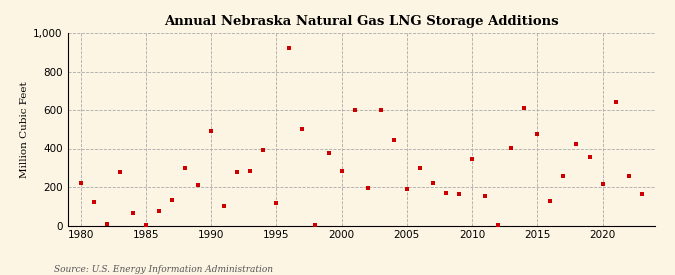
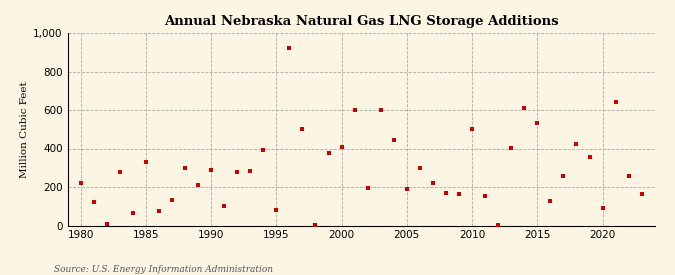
1985: 0 -> 330
1990: 490 -> 290
1995: 120 -> 80
2000: 280 -> 410
2010: 340 -> 500
2015: 480 -> 530
2020: 220 -> 90
